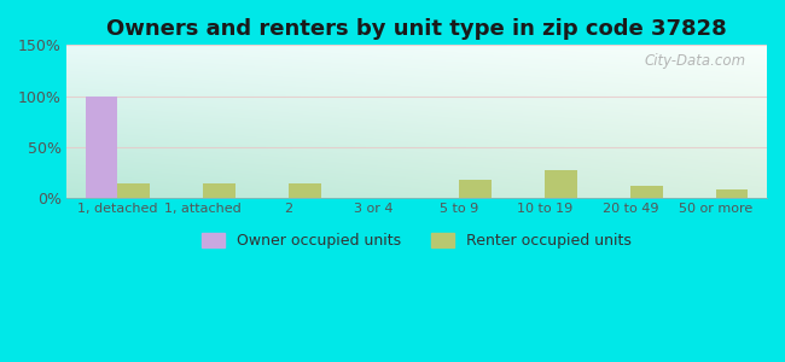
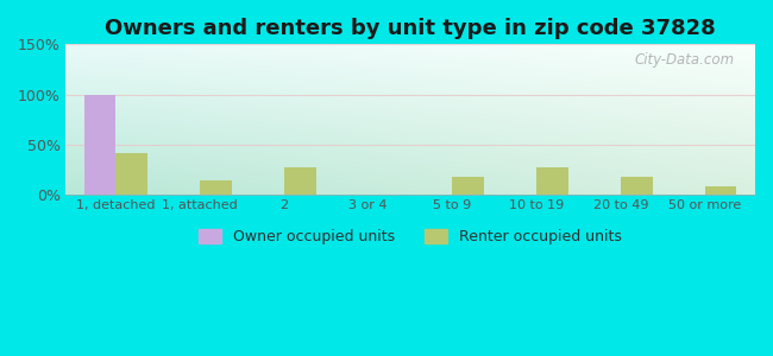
Renter occupied units/1, detached: 15% -> 42%
Renter occupied units/2: 15% -> 28%
Renter occupied units/20 to 49: 12% -> 18%
